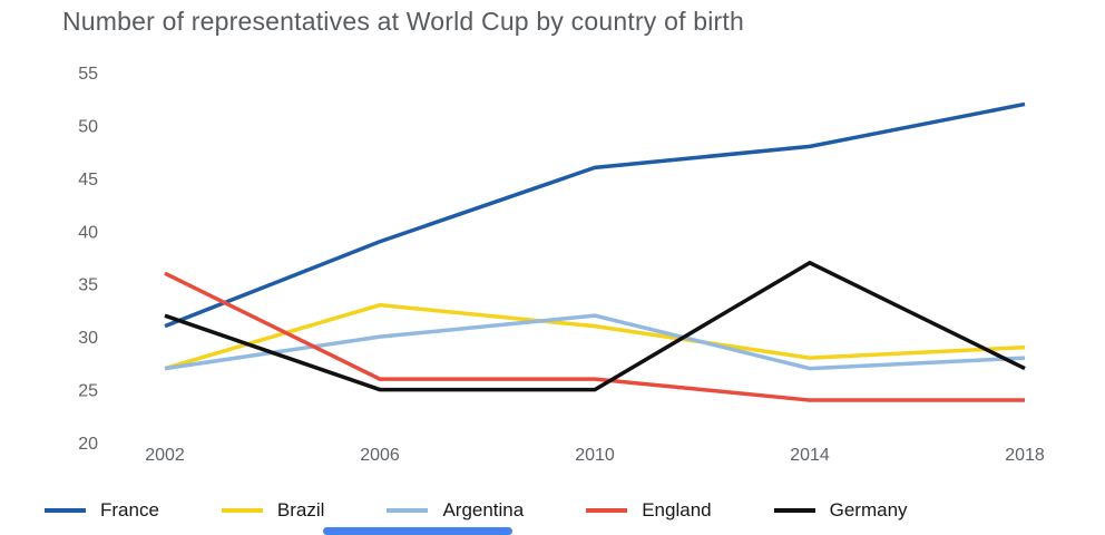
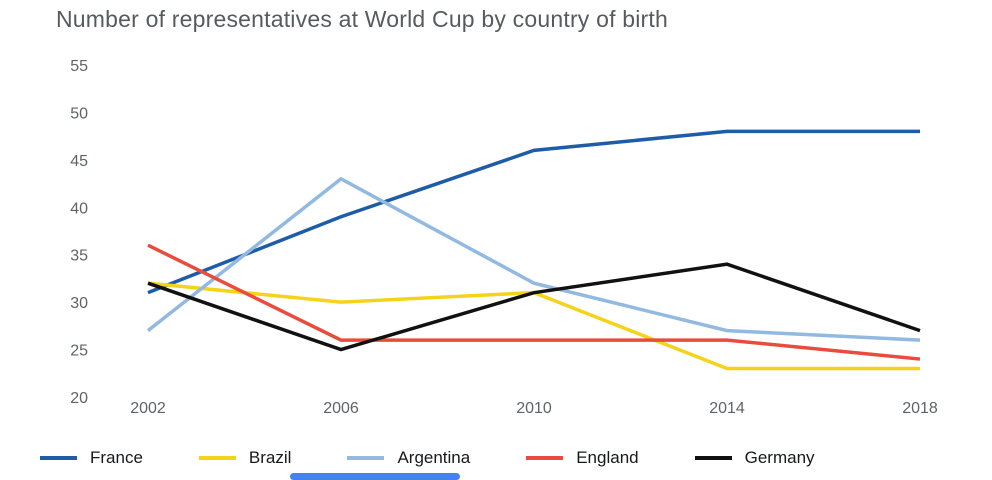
Brazil/2002: 27 -> 32
Brazil/2006: 33 -> 30
Argentina/2006: 30 -> 43
Germany/2010: 25 -> 31
Brazil/2014: 28 -> 23
England/2014: 24 -> 26
Germany/2014: 37 -> 34
France/2018: 52 -> 48
Brazil/2018: 29 -> 23
Argentina/2018: 28 -> 26
